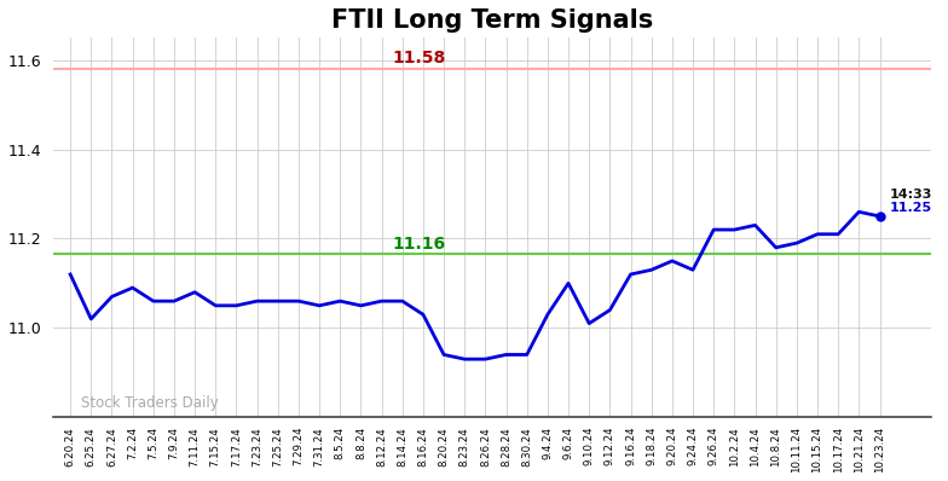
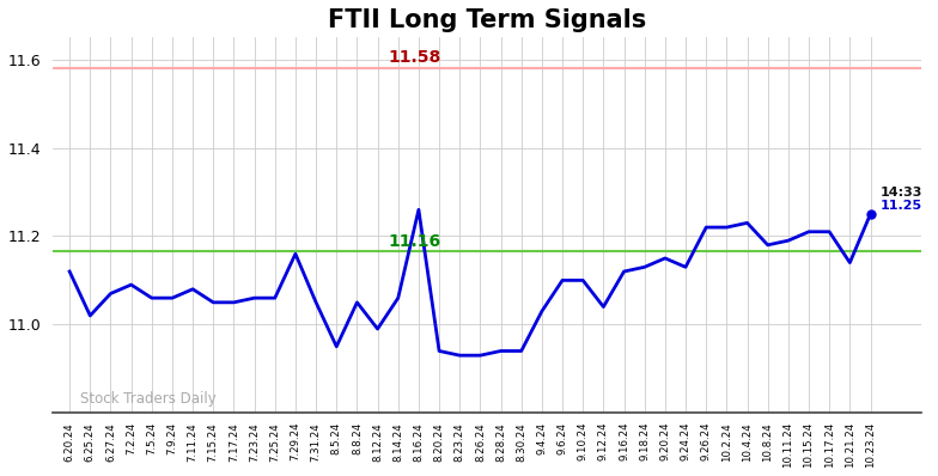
7.29.24: 11.06 -> 11.16
8.5.24: 11.06 -> 10.95
8.12.24: 11.06 -> 10.99
8.16.24: 11.03 -> 11.26
9.10.24: 11.01 -> 11.10
10.21.24: 11.26 -> 11.14
